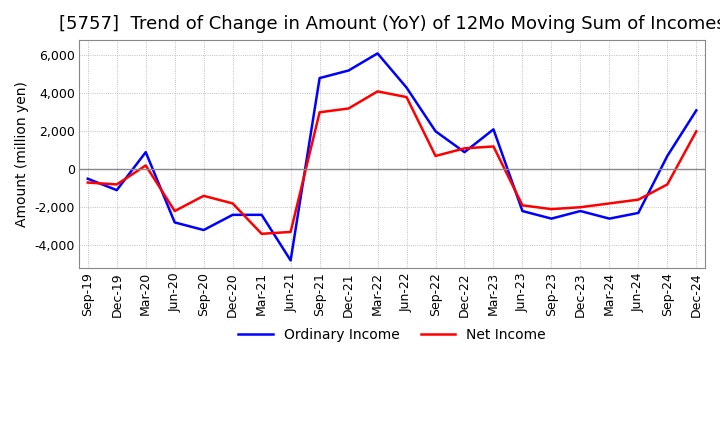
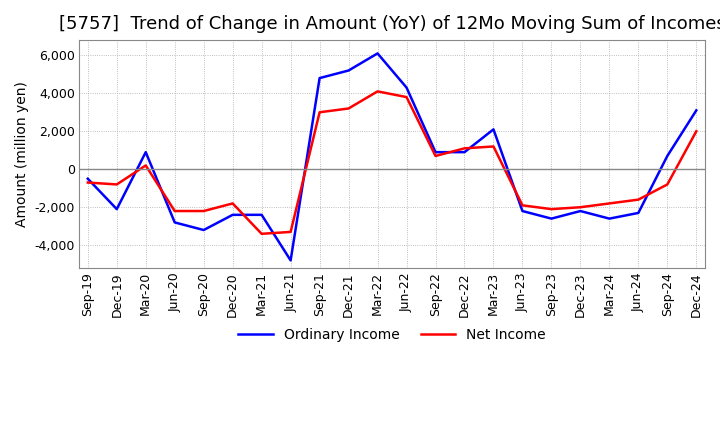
Ordinary Income/Dec-19: -1,100 -> -2,100
Net Income/Sep-20: -1,400 -> -2,200
Ordinary Income/Sep-22: 2,000 -> 900
